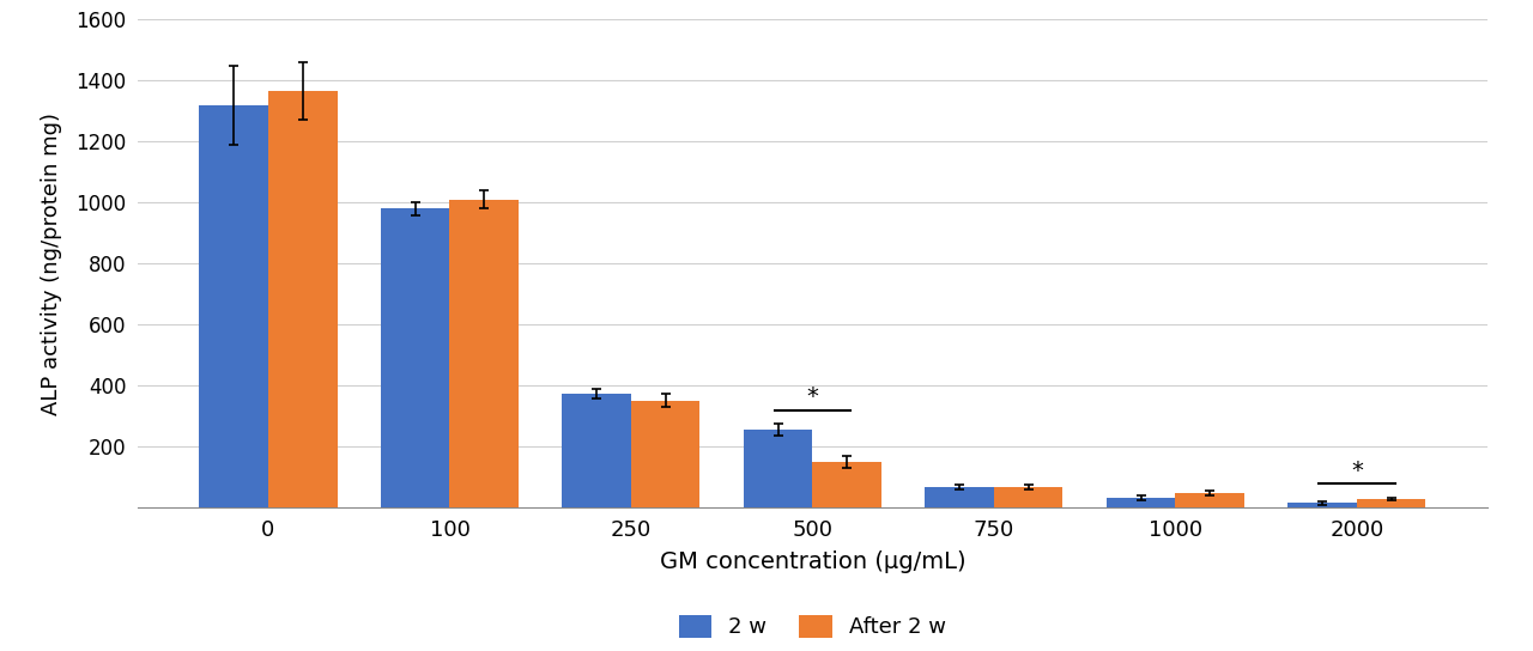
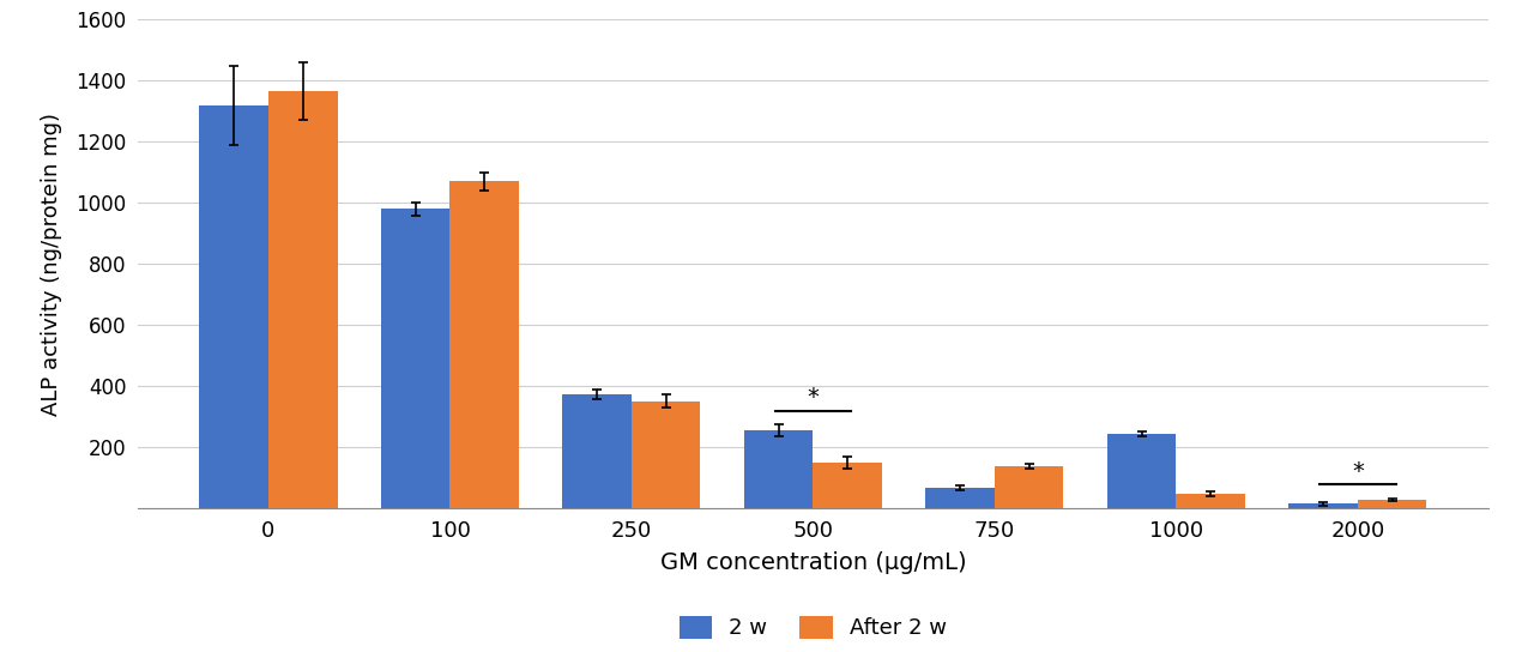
After 2 w/100: 1010 -> 1070
After 2 w/750: 68 -> 140
2 w/1000: 32 -> 245
